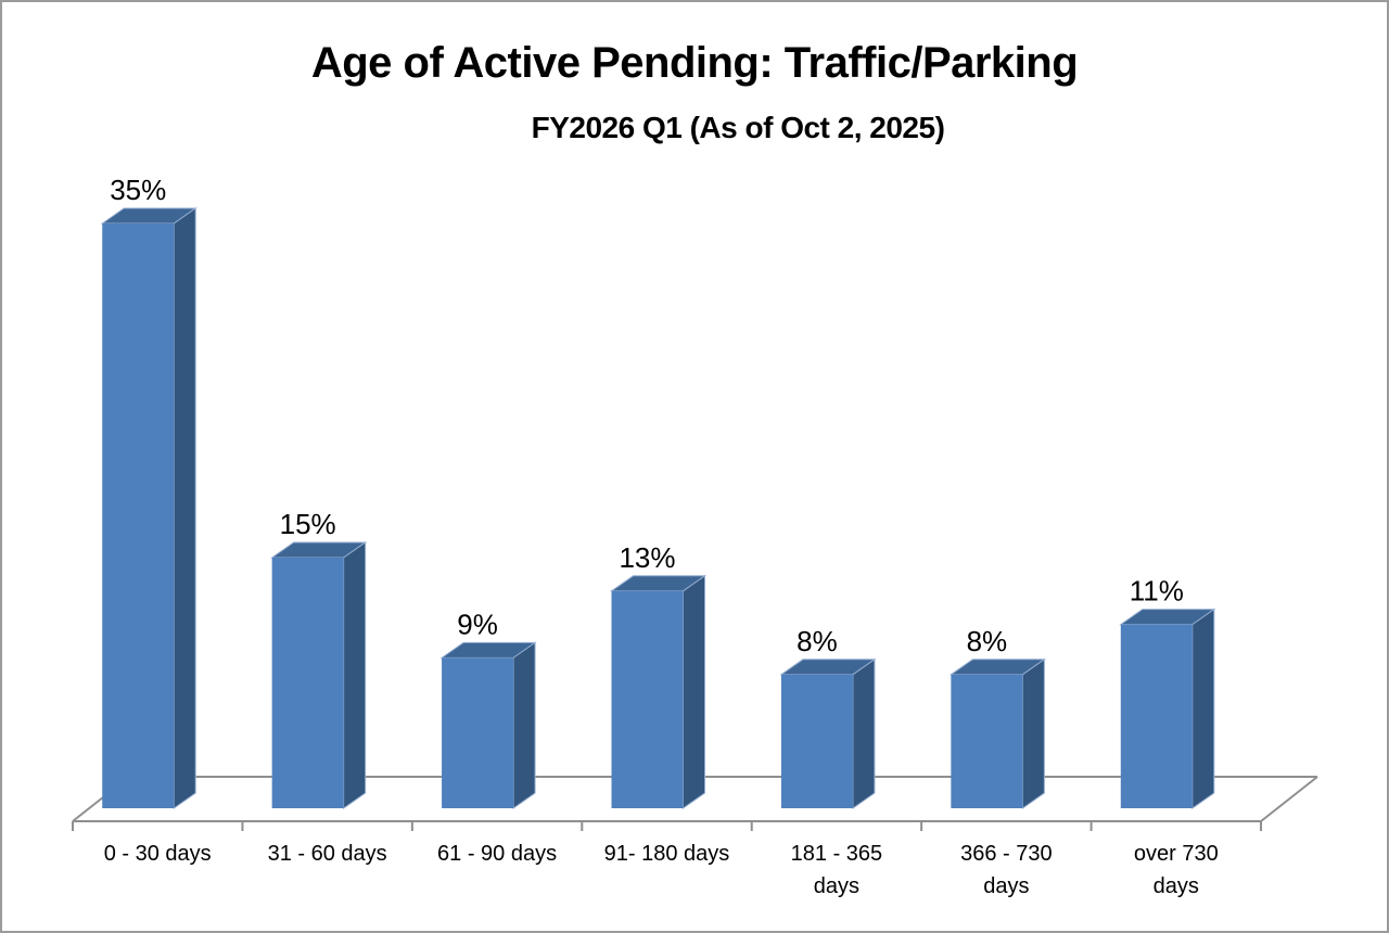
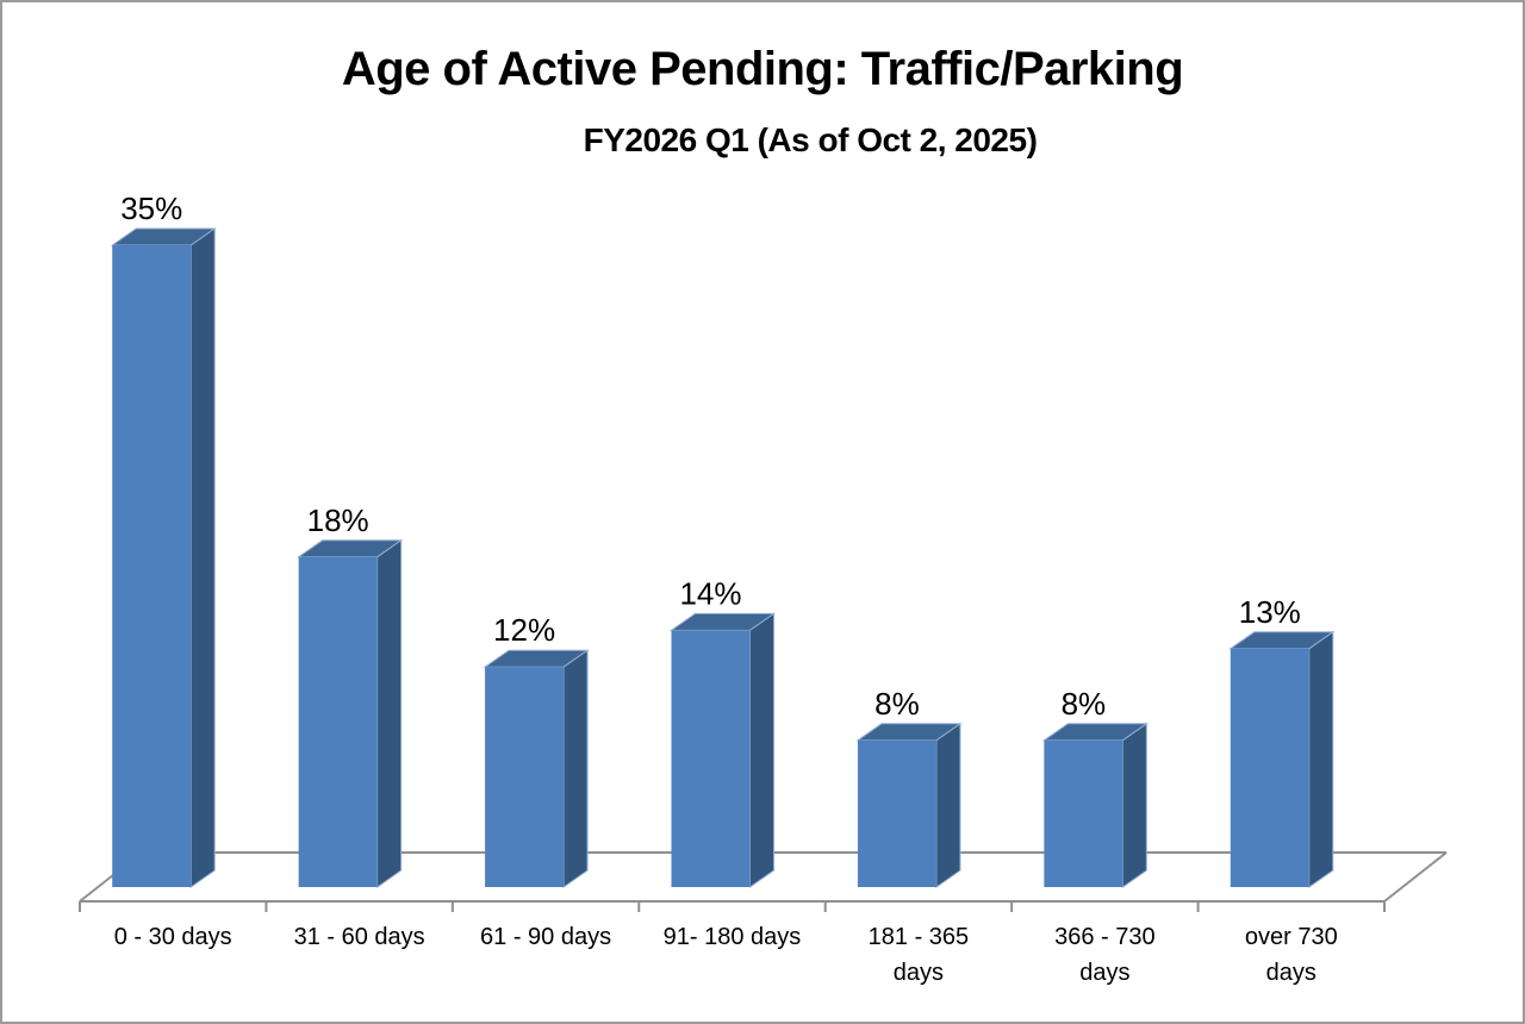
31 - 60 days: 15% -> 18%
61 - 90 days: 9% -> 12%
91- 180 days: 13% -> 14%
over 730 days: 11% -> 13%
